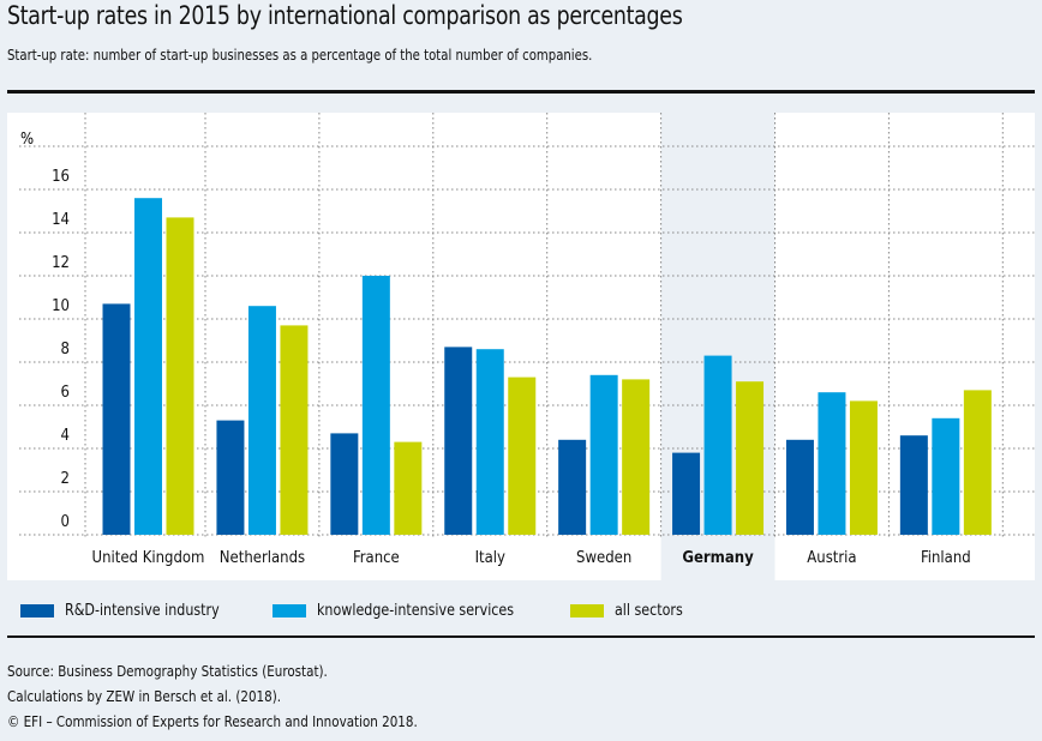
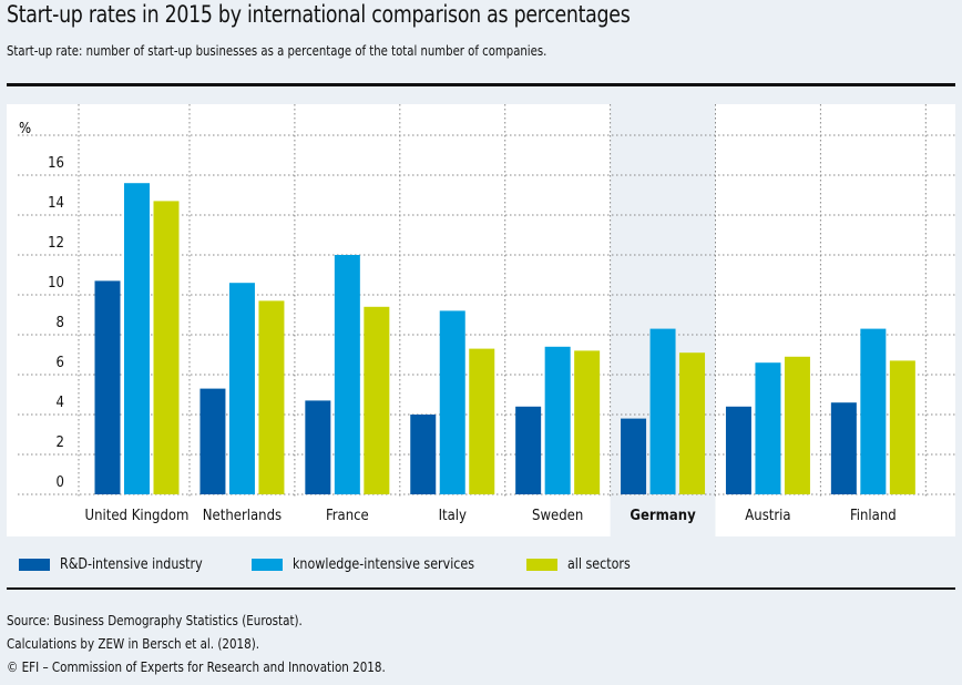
all sectors/France: 4.3 -> 9.4
R&D-intensive industry/Italy: 8.7 -> 4.0
knowledge-intensive services/Italy: 8.6 -> 9.2
all sectors/Austria: 6.2 -> 6.9
knowledge-intensive services/Finland: 5.4 -> 8.3
